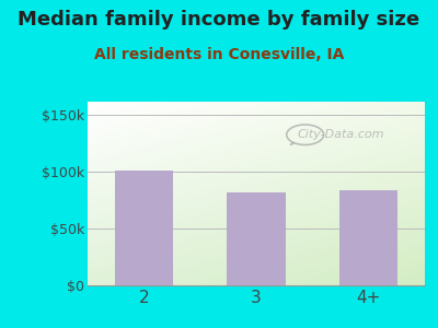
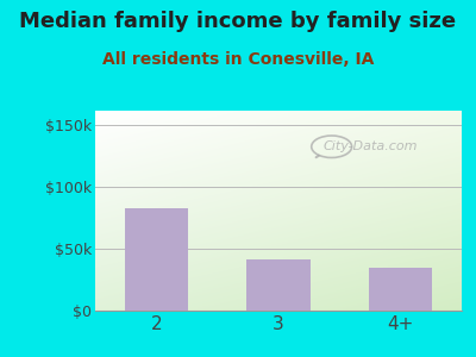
2: $101k -> $83k
3: $82k -> $41k
4+: $84k -> $35k
